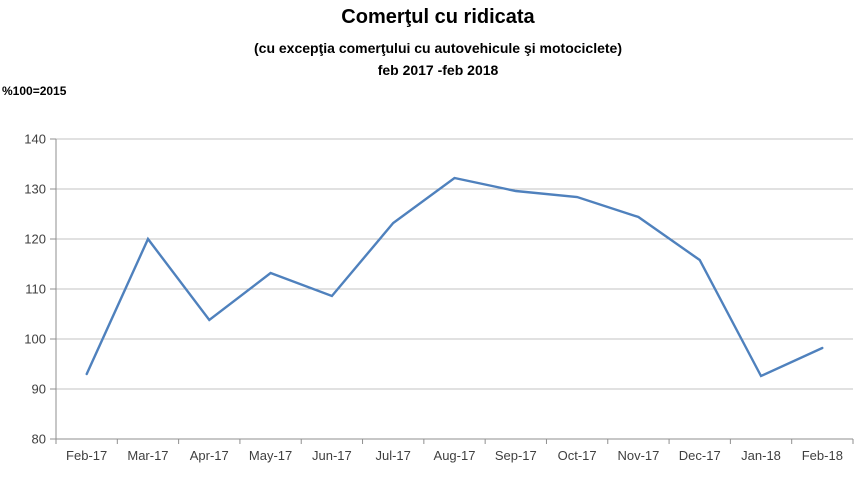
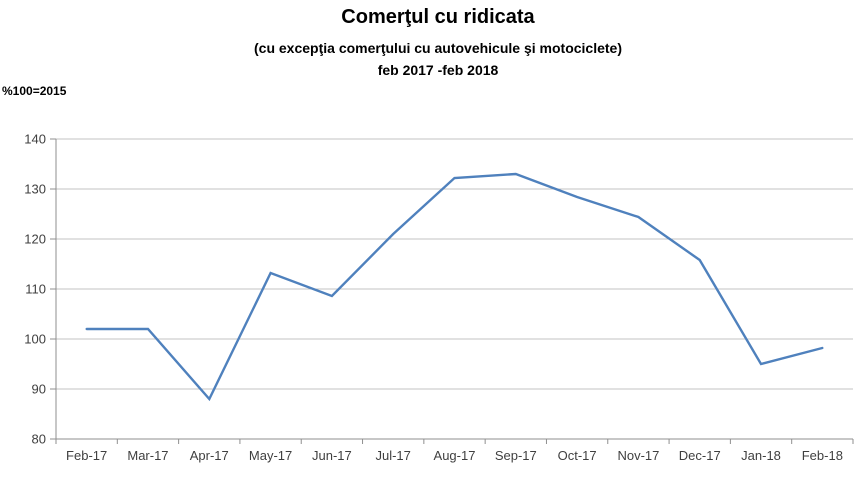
Feb-17: 93 -> 102
Mar-17: 120 -> 102
Apr-17: 104 -> 88
Jul-17: 123 -> 121
Sep-17: 130 -> 133
Jan-18: 93 -> 95
